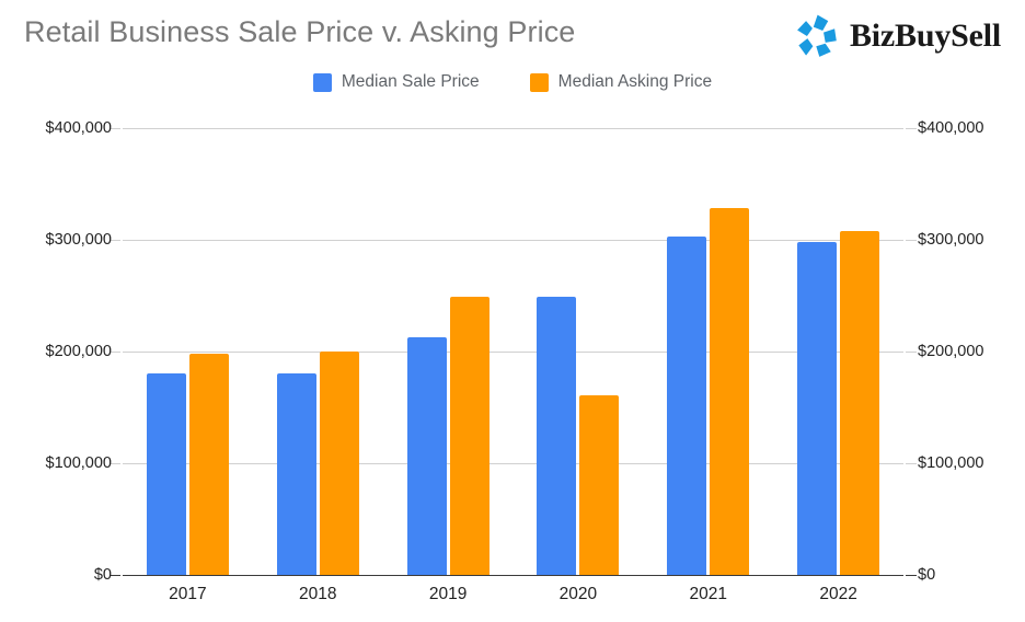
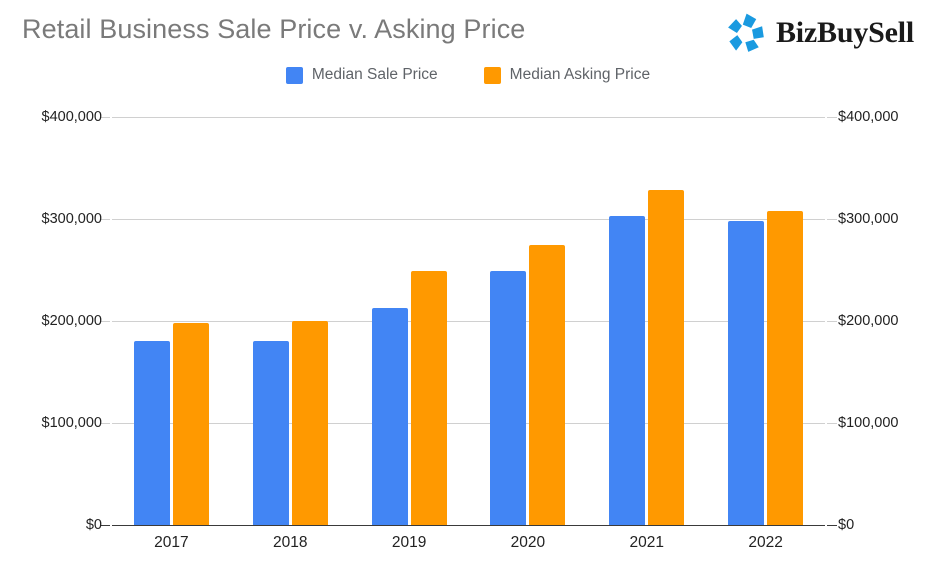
Median Asking Price/2020: $161000 -> $275000
